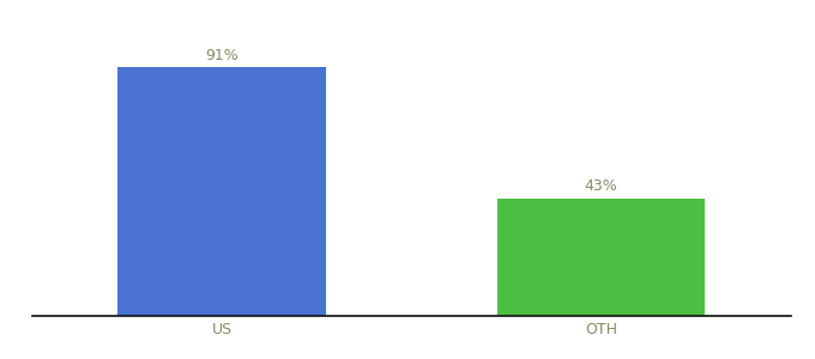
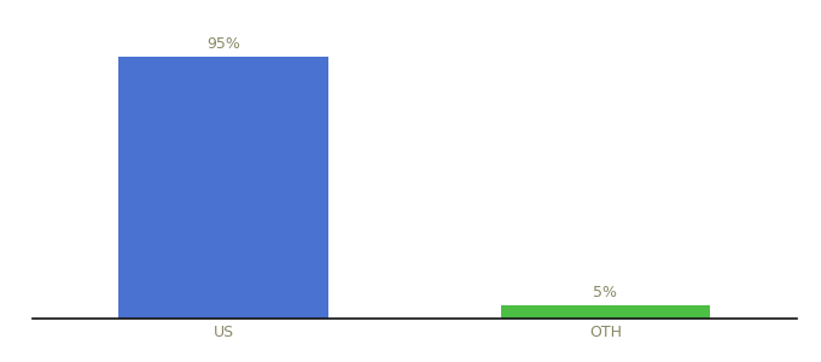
US: 91% -> 95%
OTH: 43% -> 5%
